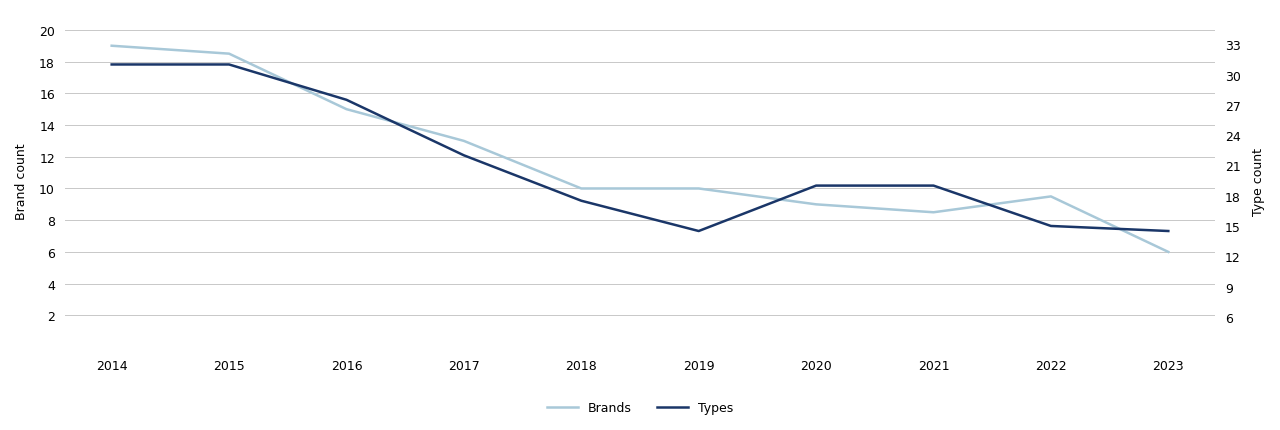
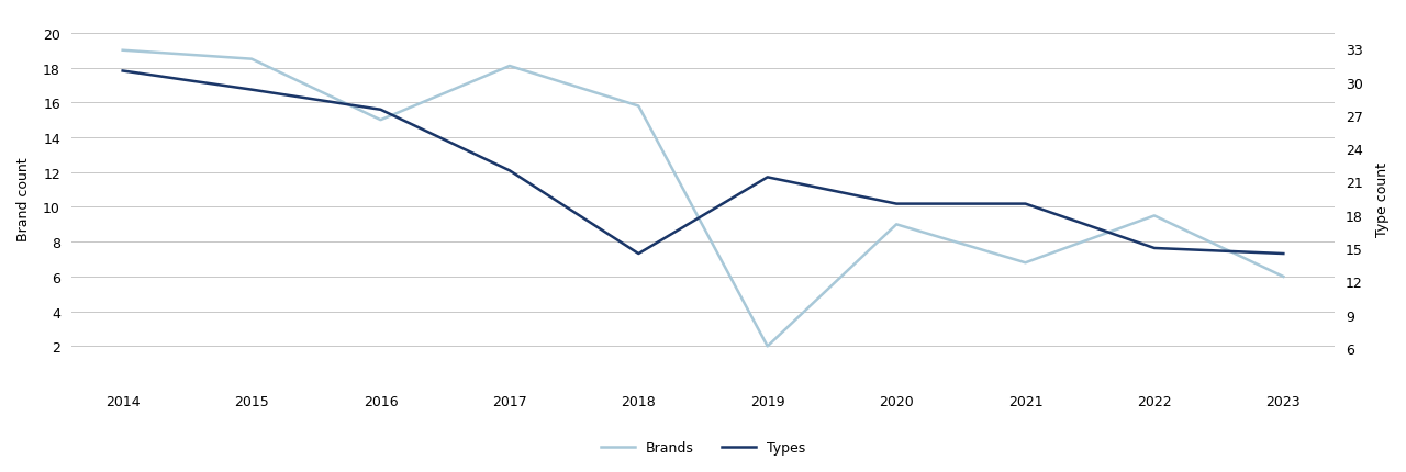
Types/2015: 31.0 -> 29.3
Brands/2017: 13.0 -> 18.1
Brands/2018: 10.0 -> 15.8
Types/2018: 17.5 -> 14.5
Brands/2019: 10.0 -> 2.0
Types/2019: 14.5 -> 21.4
Brands/2021: 8.5 -> 6.8
